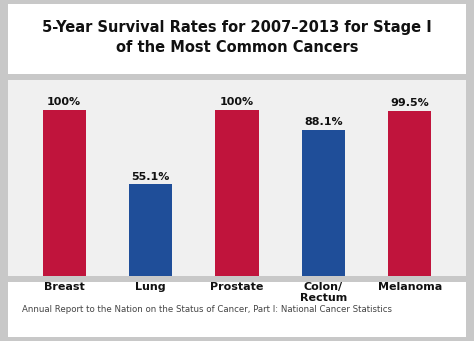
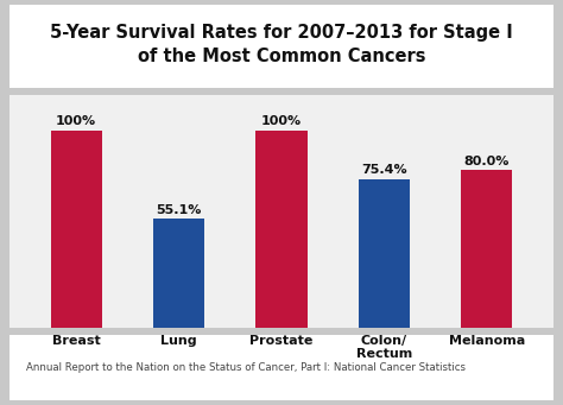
Colon/ Rectum: 88.1% -> 75.4%
Melanoma: 99.5% -> 80.0%
